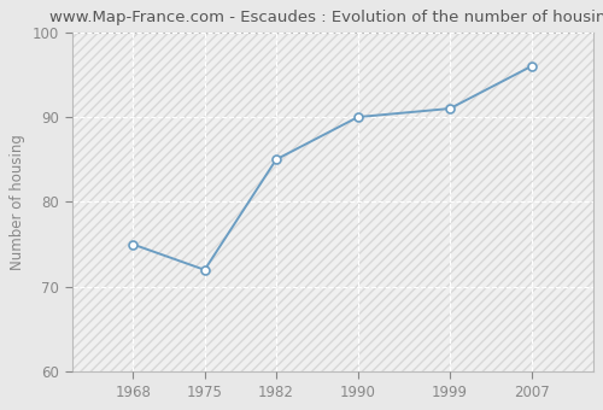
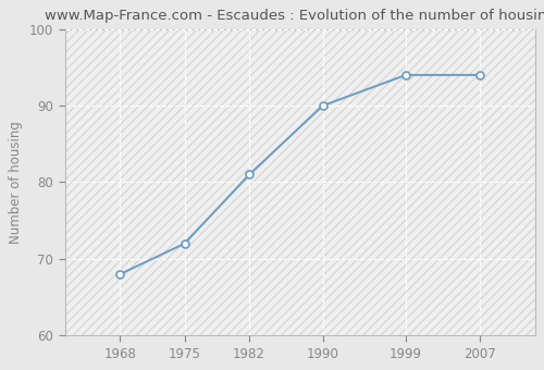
1968: 75 -> 68
1982: 85 -> 81
1999: 91 -> 94
2007: 96 -> 94
